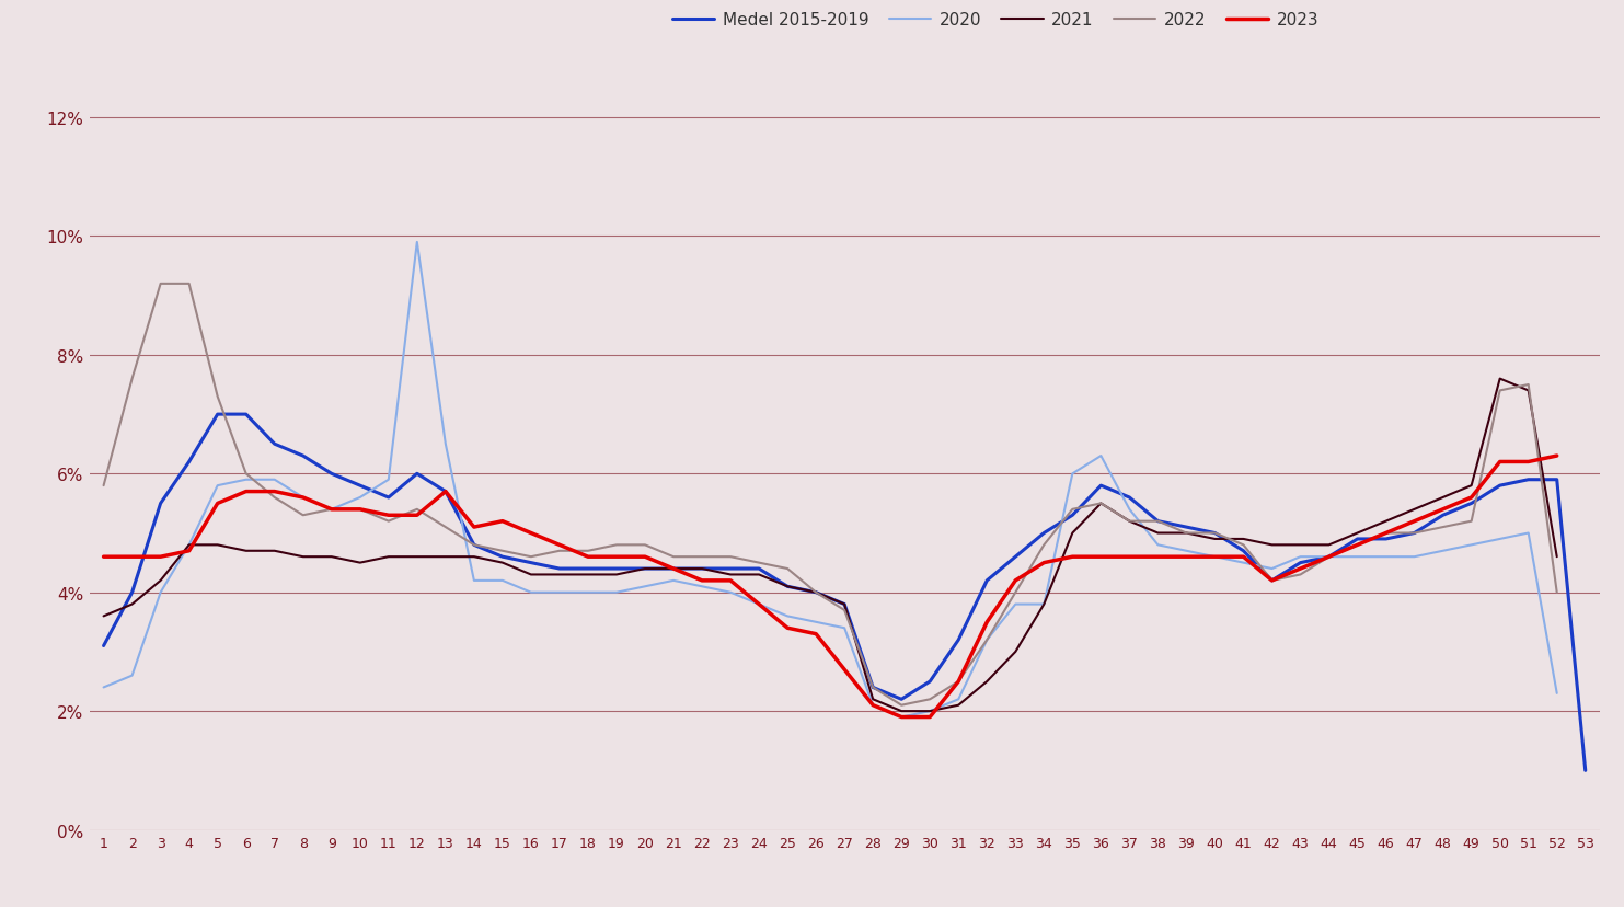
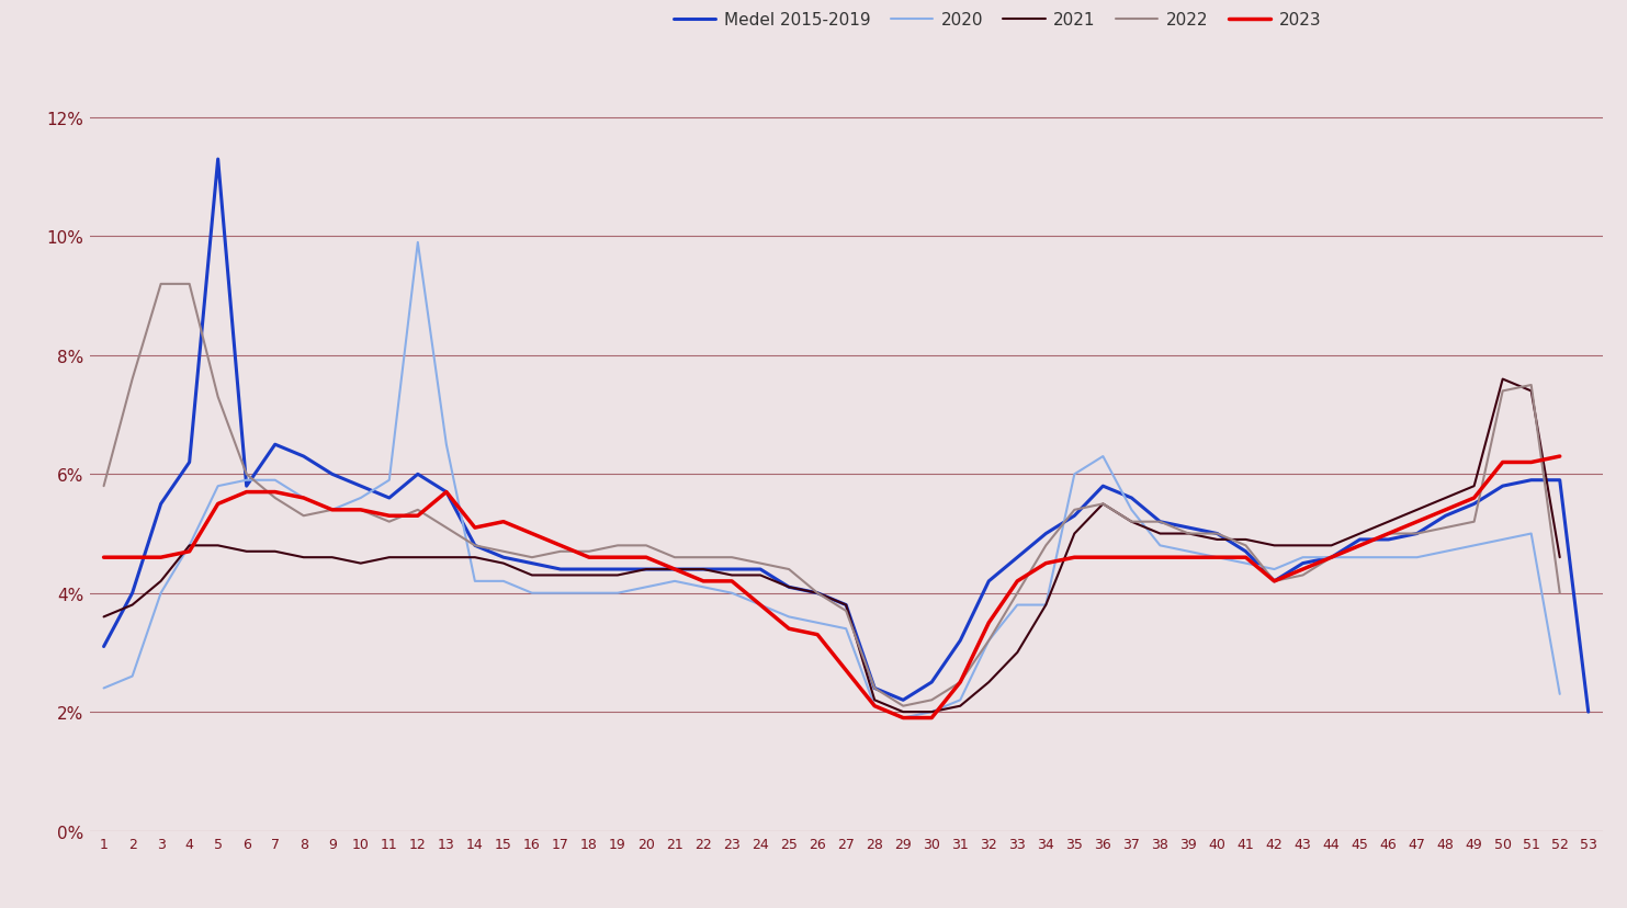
Medel 2015-2019/5: 7.0% -> 11.3%
Medel 2015-2019/6: 7.0% -> 5.8%
Medel 2015-2019/53: 1.0% -> 2.0%
